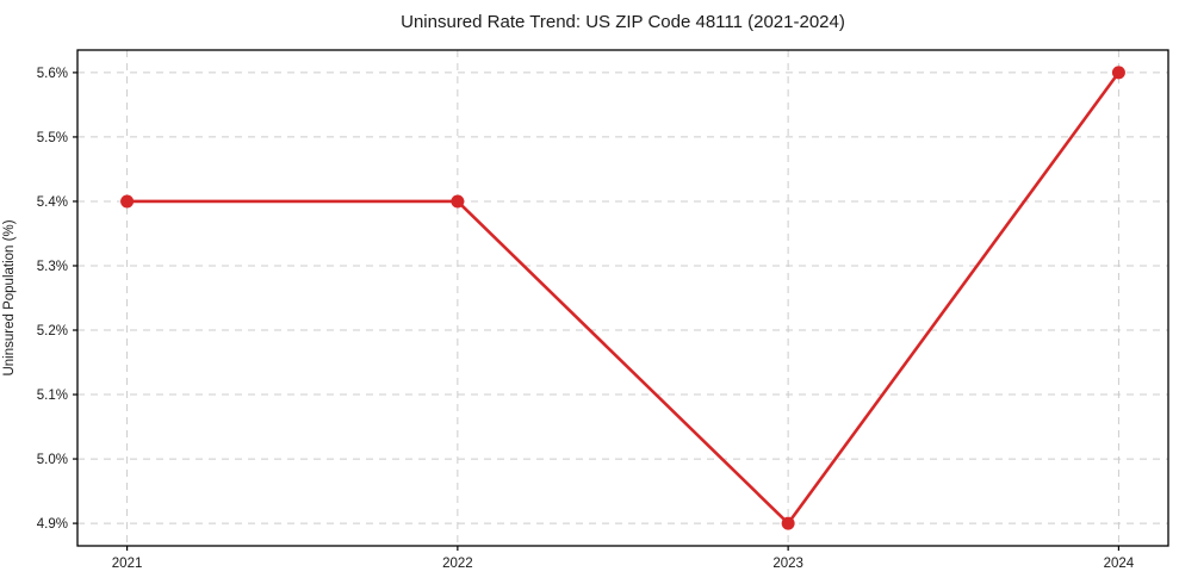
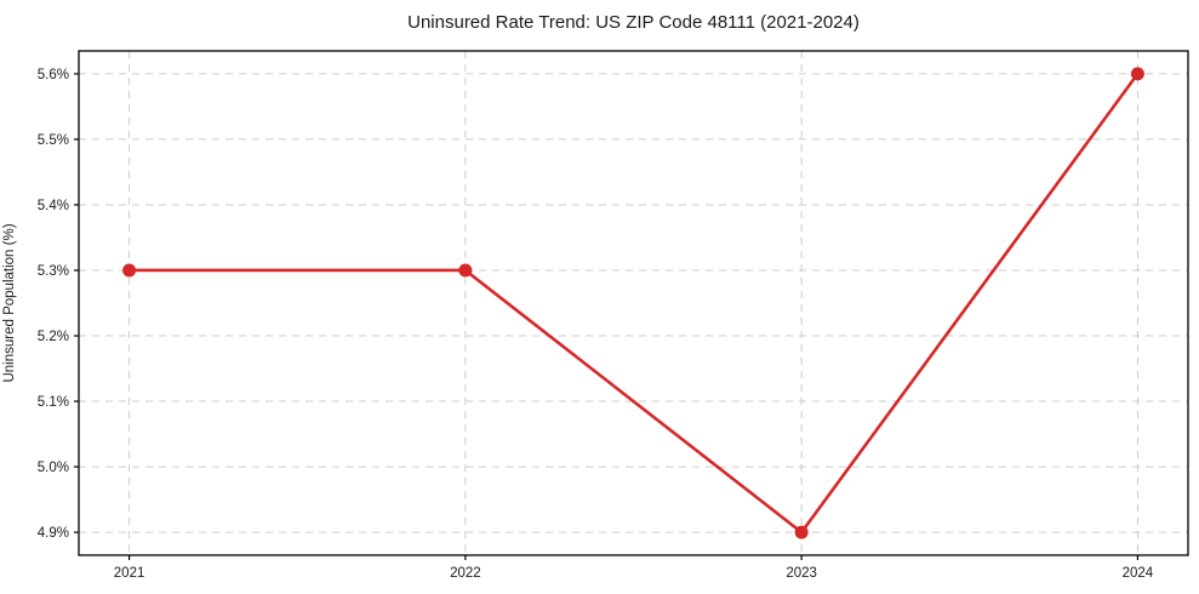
2021: 5.4% -> 5.3%
2022: 5.4% -> 5.3%
